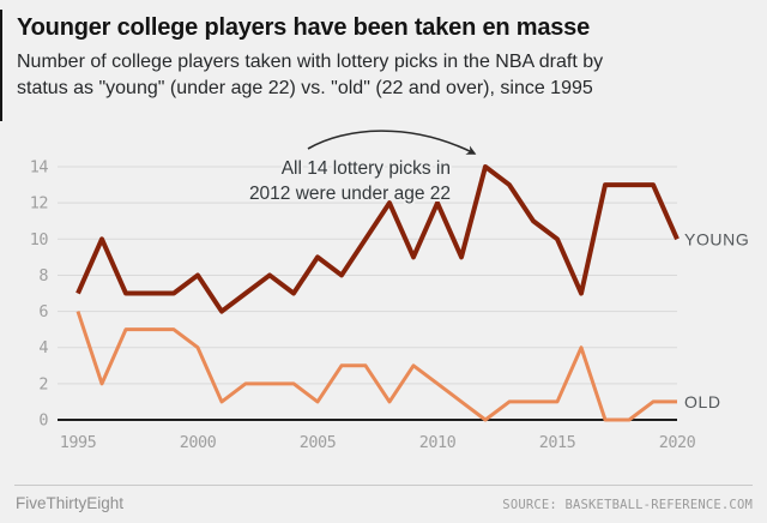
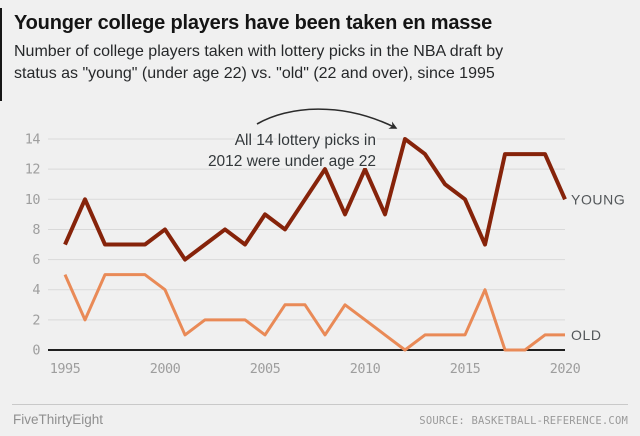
OLD/1995: 6 -> 5
